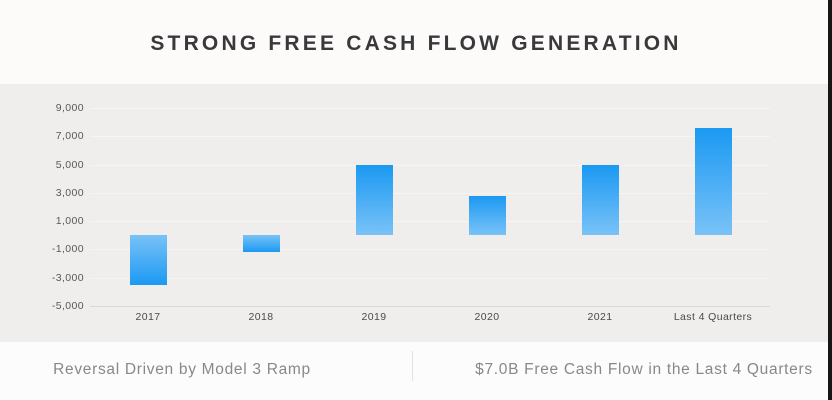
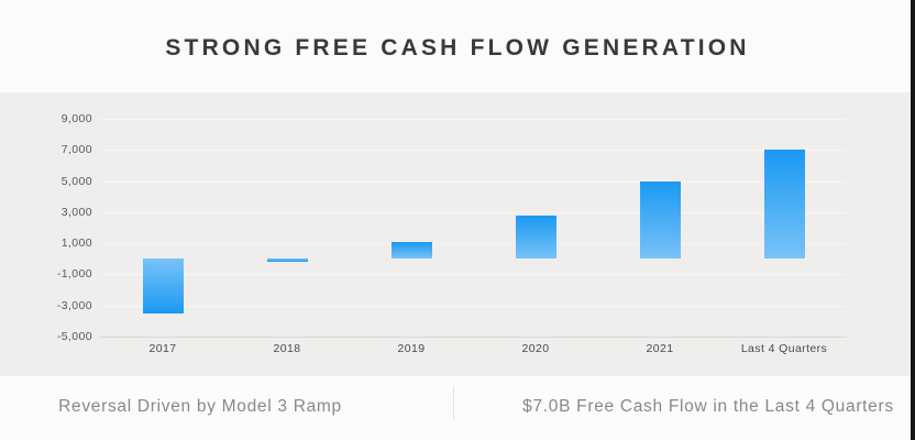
2018: -1200 -> -200
2019: 5000 -> 1100
Last 4 Quarters: 7600 -> 7000
